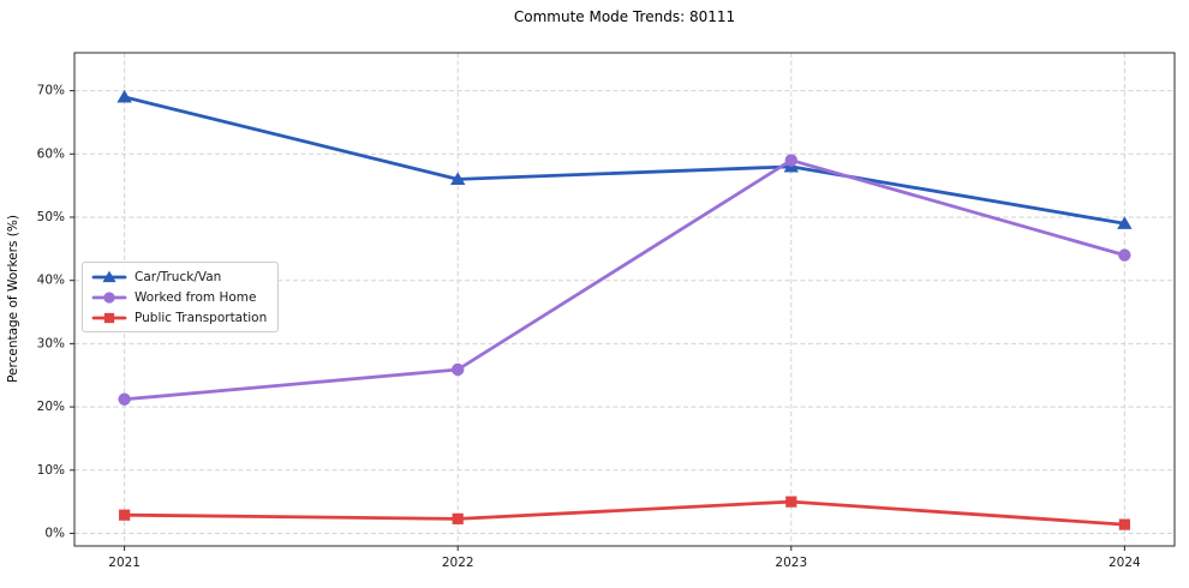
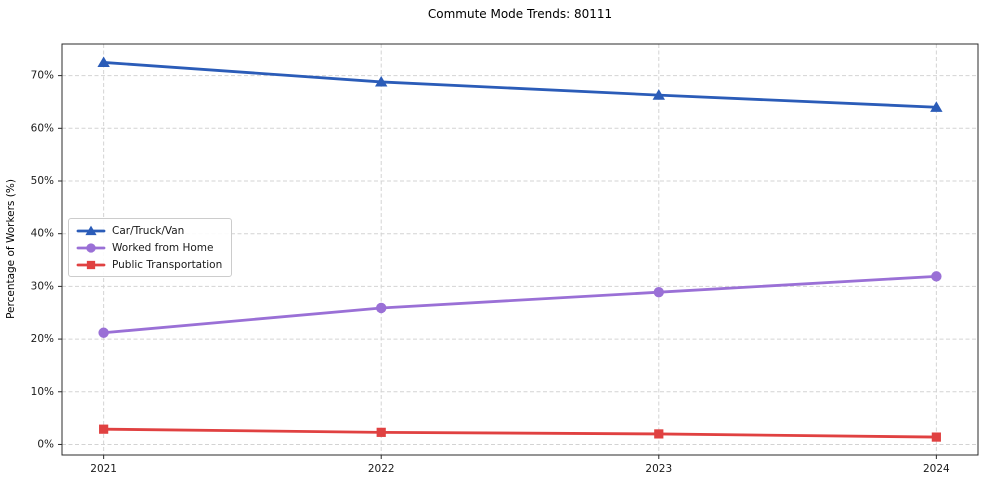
Car/Truck/Van/2021: 69% -> 72%
Car/Truck/Van/2022: 56% -> 69%
Car/Truck/Van/2023: 58% -> 66%
Worked from Home/2023: 59% -> 29%
Public Transportation/2023: 5% -> 2%
Car/Truck/Van/2024: 49% -> 64%
Worked from Home/2024: 44% -> 32%
